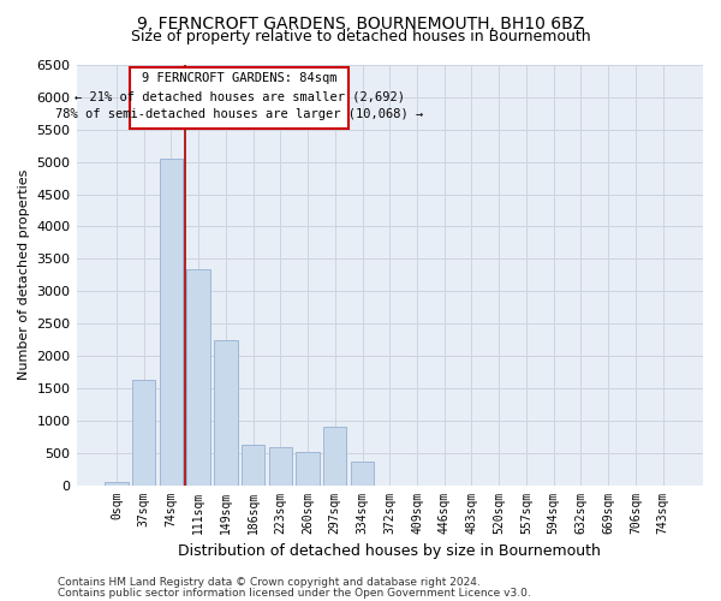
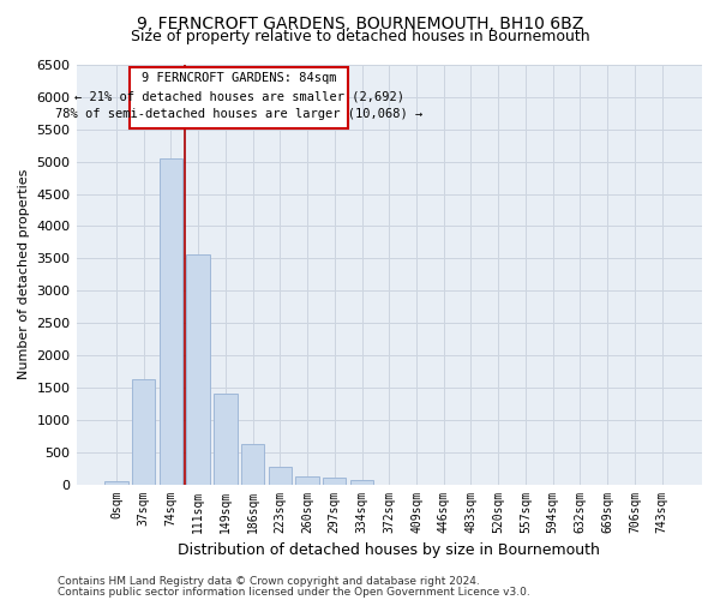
111sqm: 3340 -> 3570
149sqm: 2240 -> 1410
223sqm: 580 -> 270
260sqm: 520 -> 130
297sqm: 900 -> 100
334sqm: 360 -> 70
